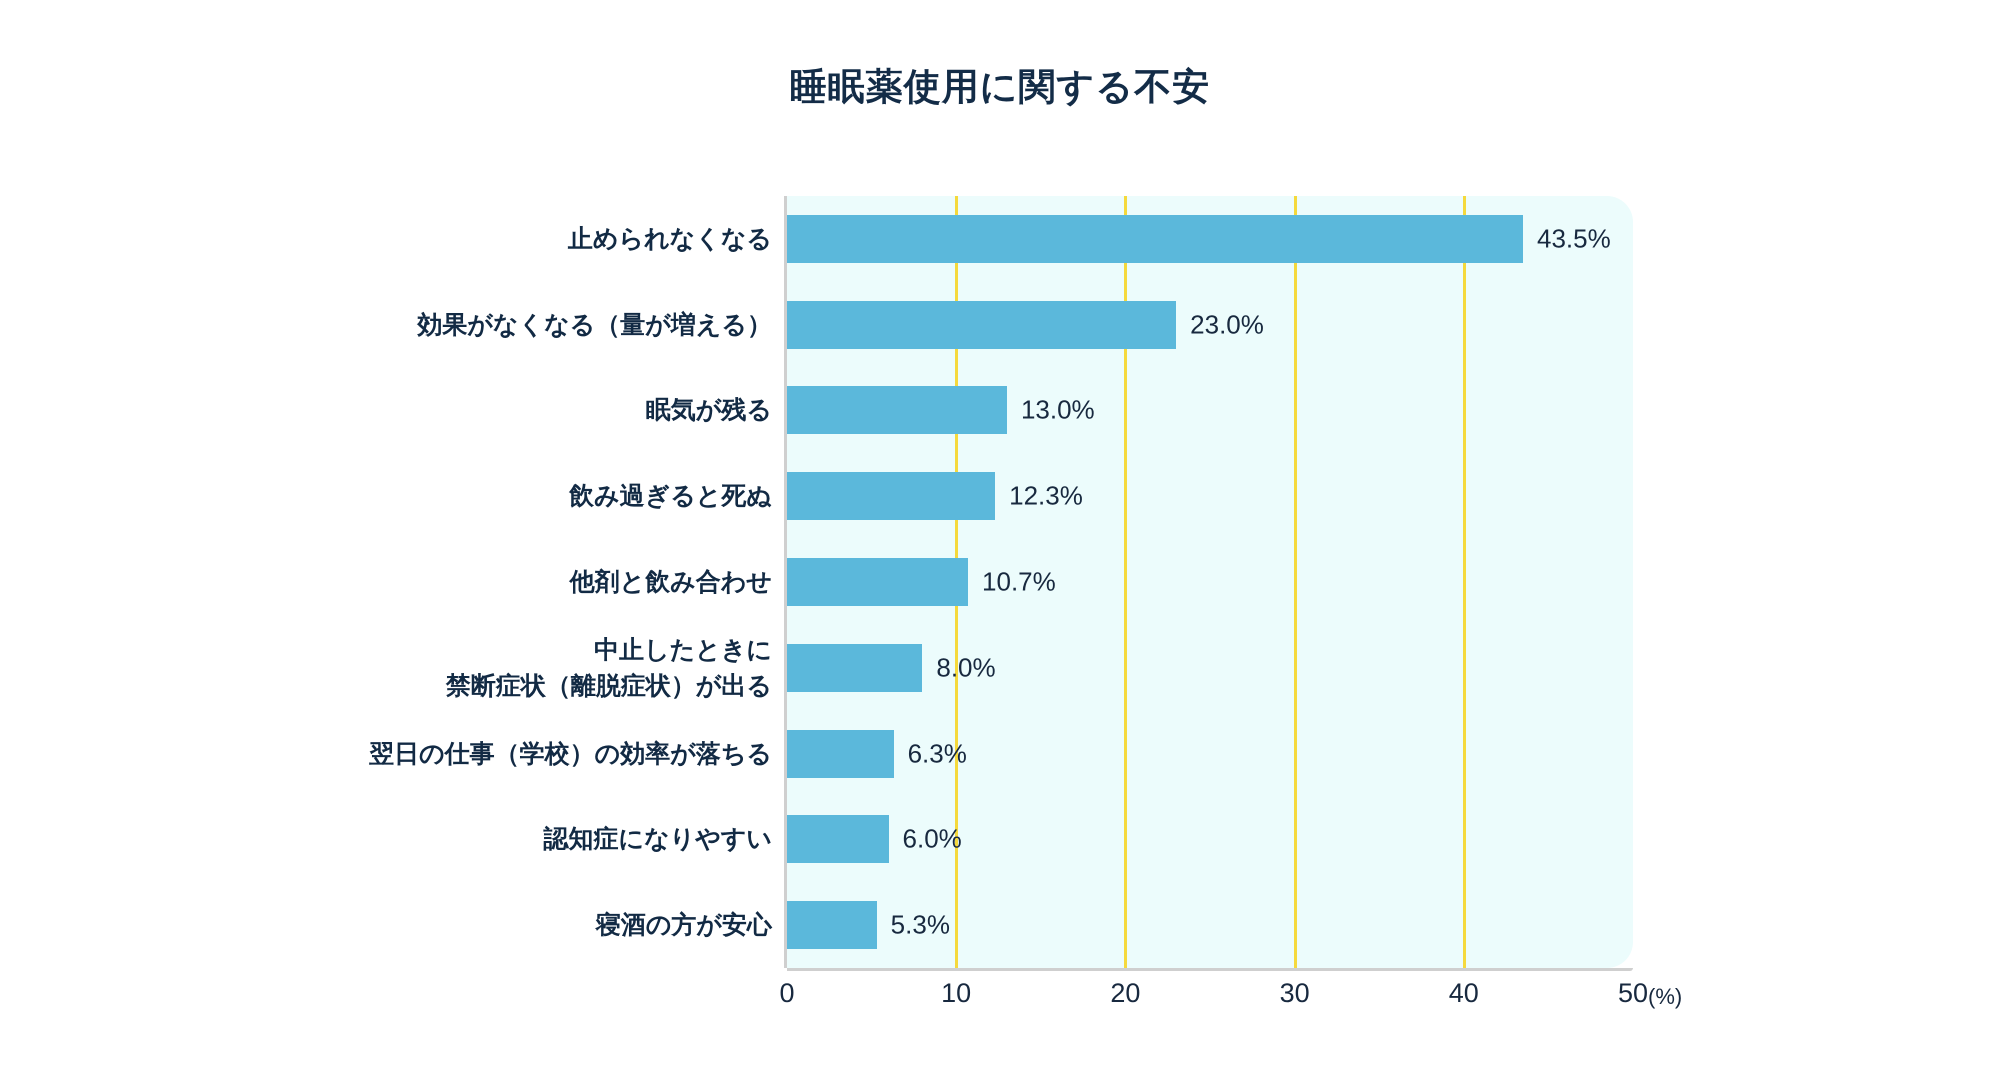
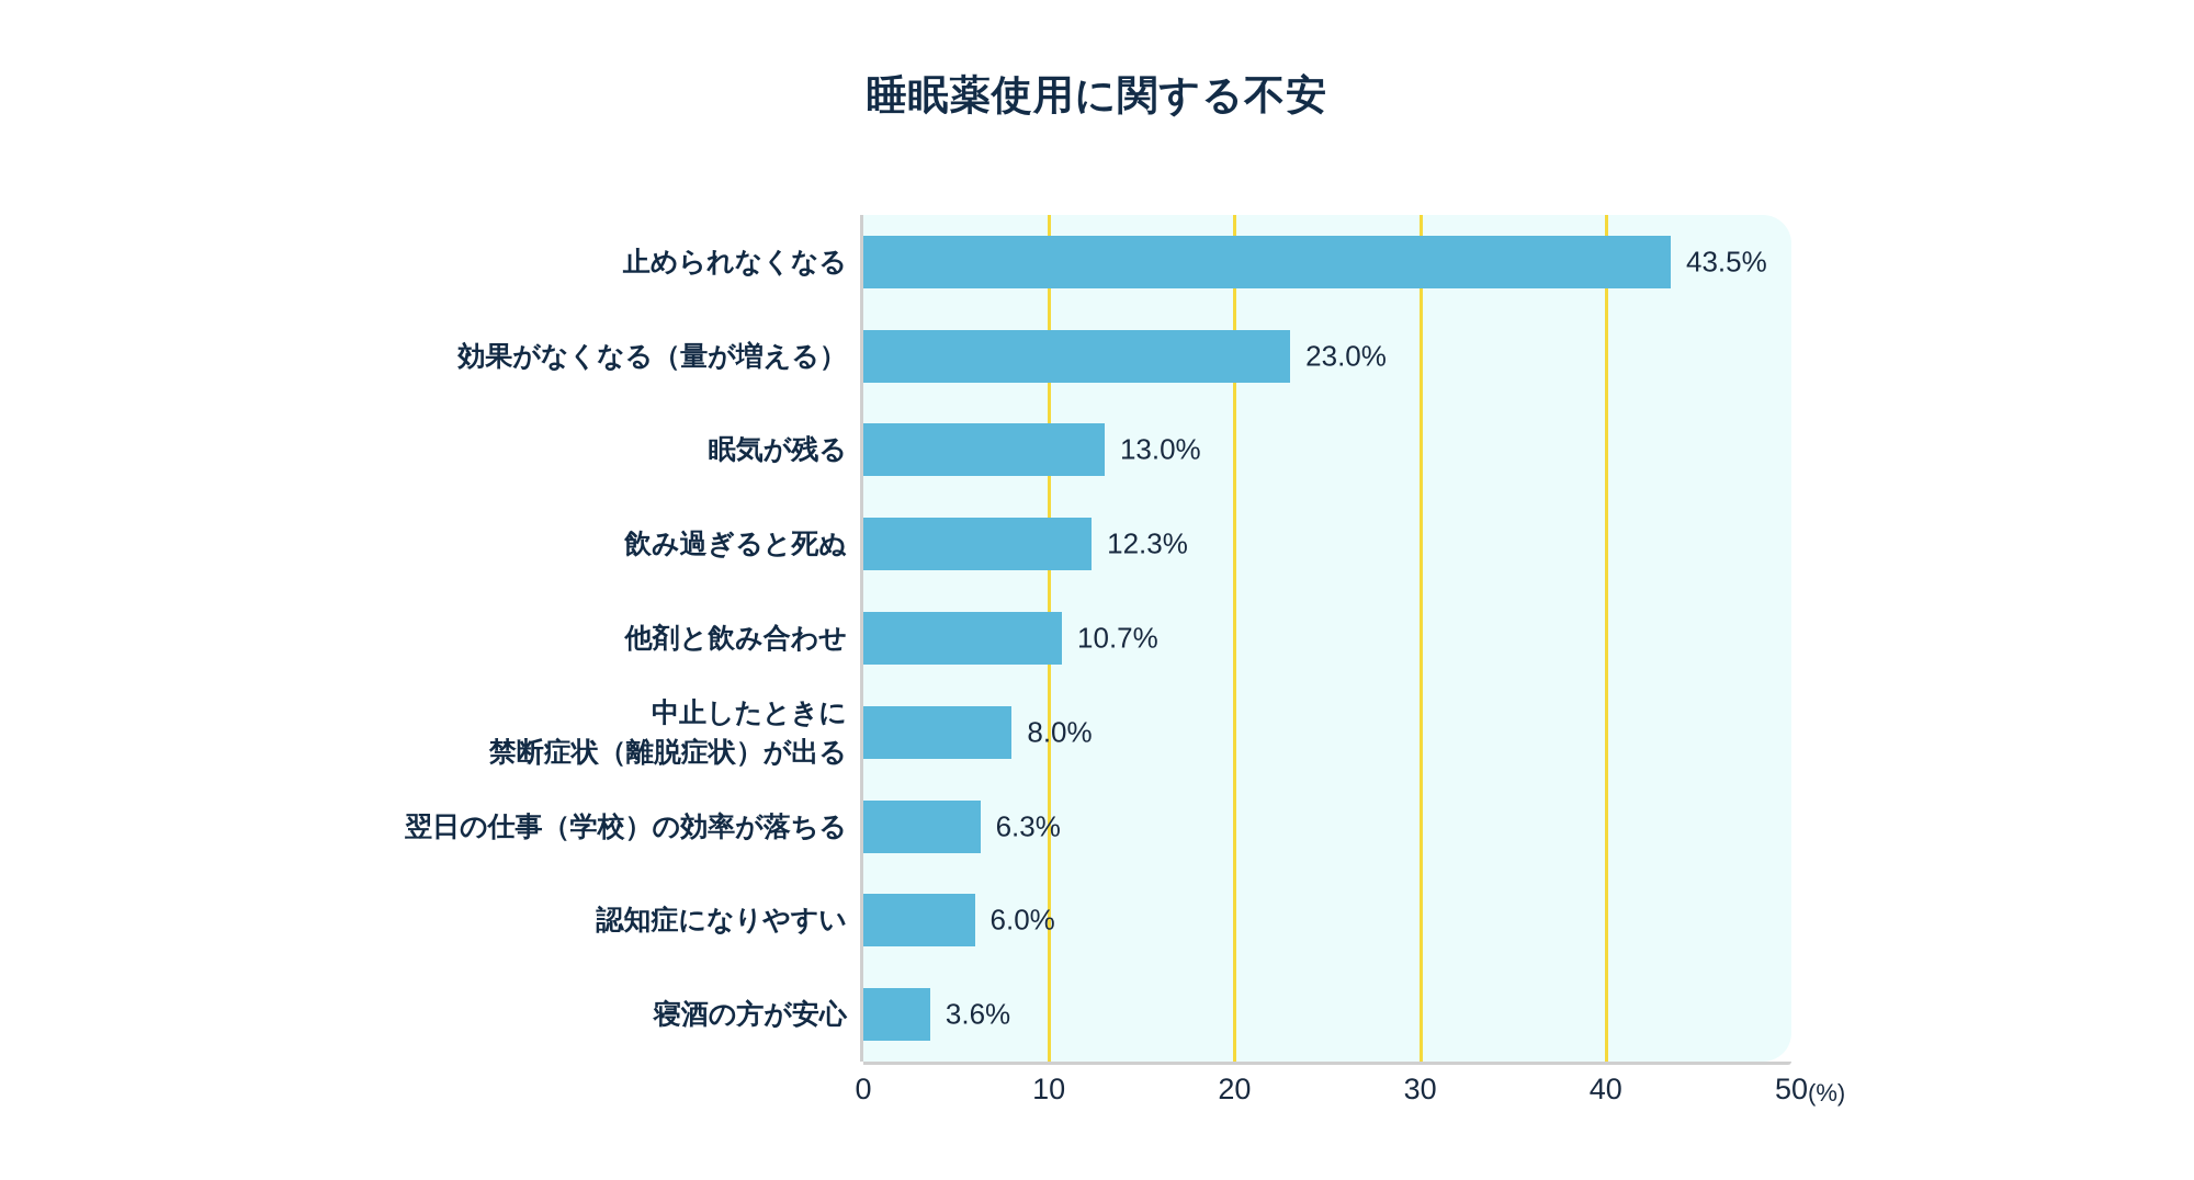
寝酒の方が安心: 5.3% -> 3.6%
